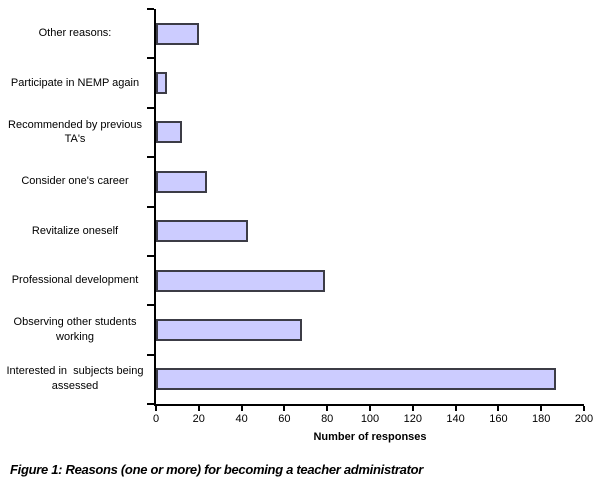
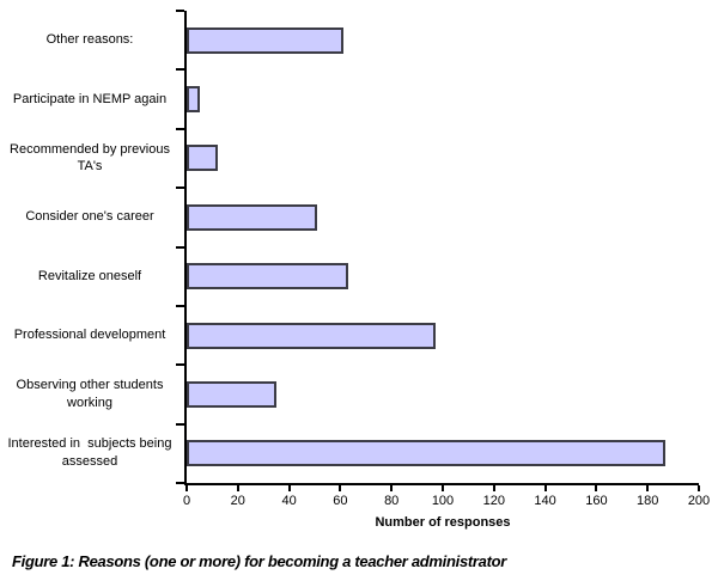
Other reasons:: 20 -> 61
Consider one's career: 24 -> 51
Revitalize oneself: 43 -> 63
Professional development: 79 -> 97
Observing other students working: 68 -> 35
